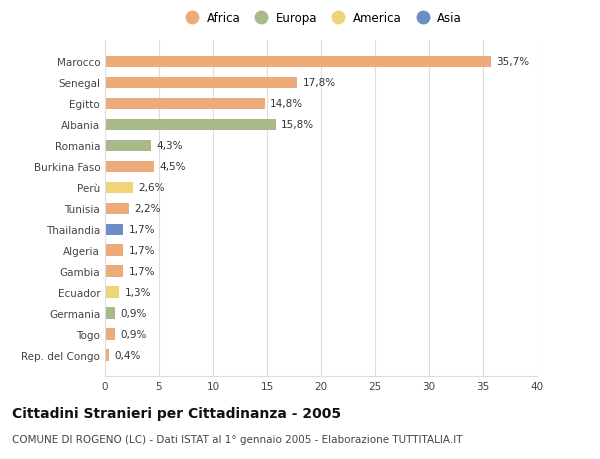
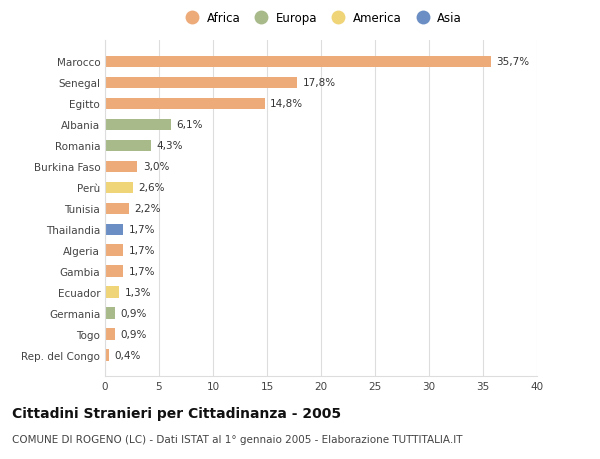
Albania: 15,8% -> 6,1%
Burkina Faso: 4,5% -> 3,0%
